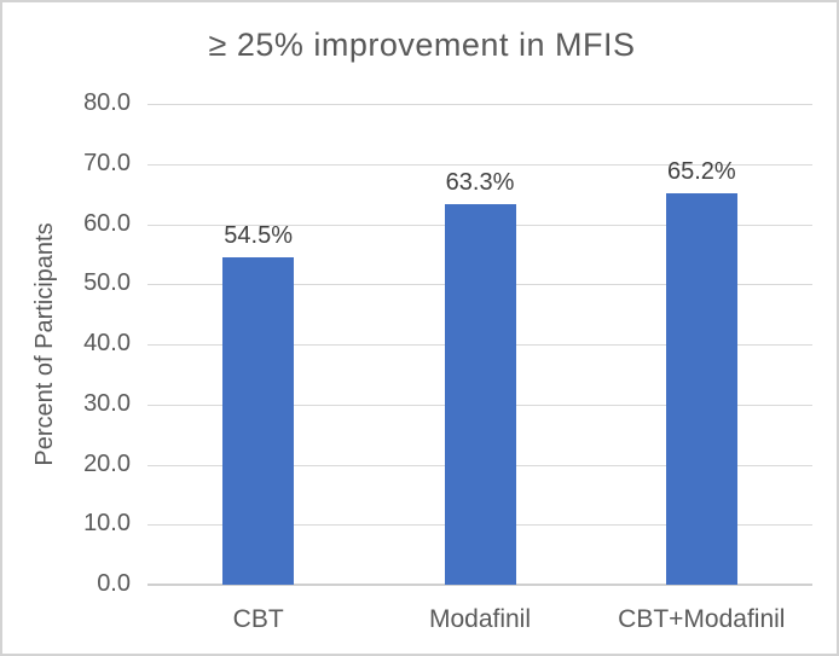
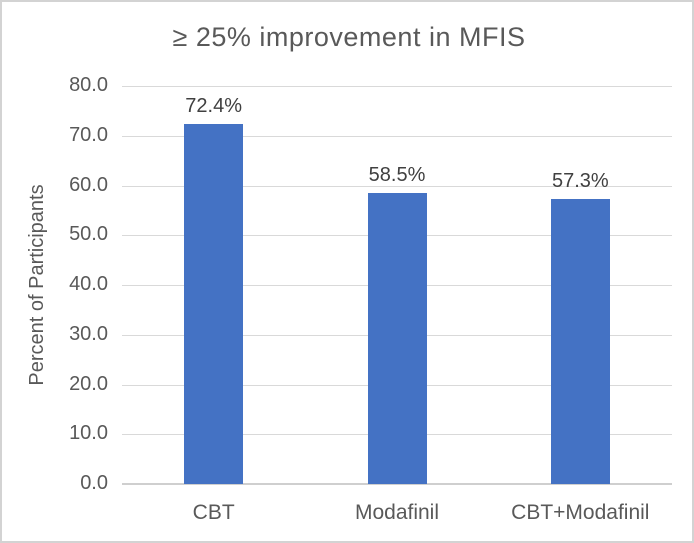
CBT: 54.5% -> 72.4%
Modafinil: 63.3% -> 58.5%
CBT+Modafinil: 65.2% -> 57.3%
